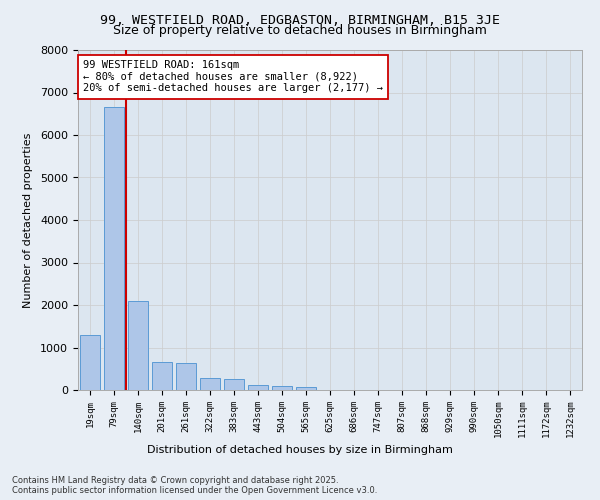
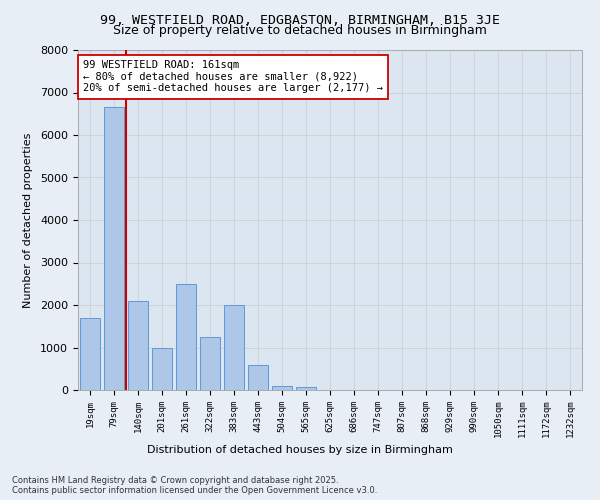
19sqm: 1300 -> 1700
201sqm: 650 -> 1000
261sqm: 630 -> 2500
322sqm: 280 -> 1250
383sqm: 260 -> 2000
443sqm: 120 -> 600
